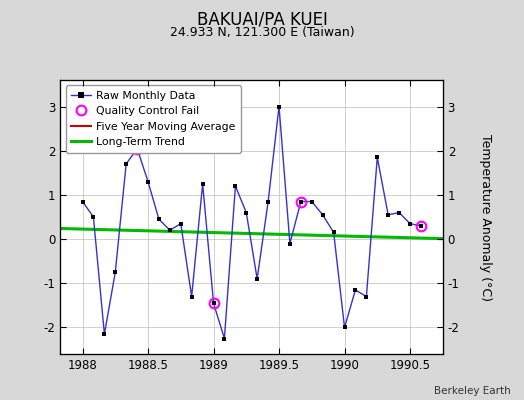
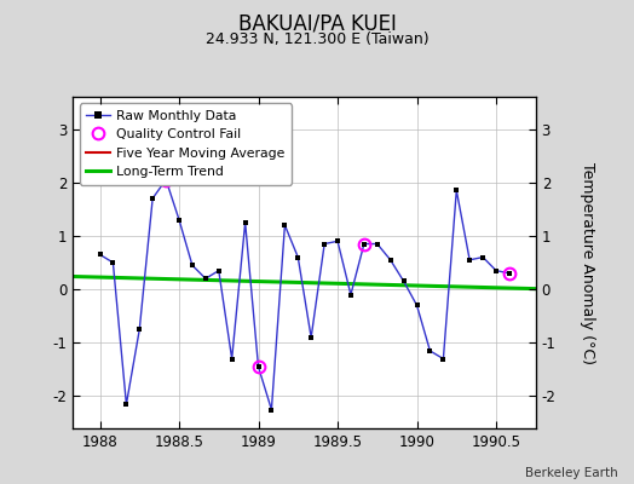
Raw Monthly Data/1988: 0.85 -> 0.65
Raw Monthly Data/1989.5: 3.00 -> 0.90
Raw Monthly Data/1990: -2.00 -> -0.30
